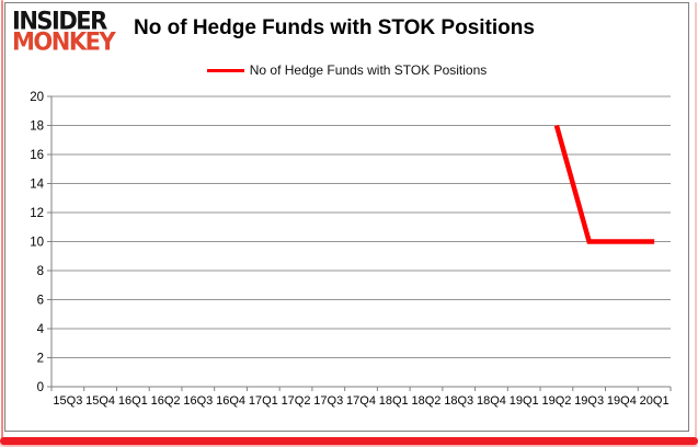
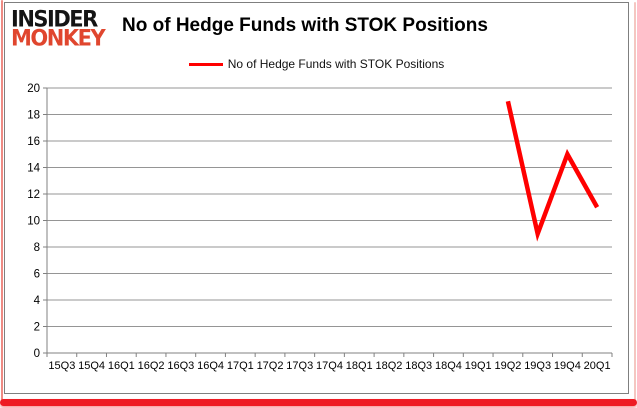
19Q2: 18 -> 19
19Q3: 10 -> 9
19Q4: 10 -> 15
20Q1: 10 -> 11
